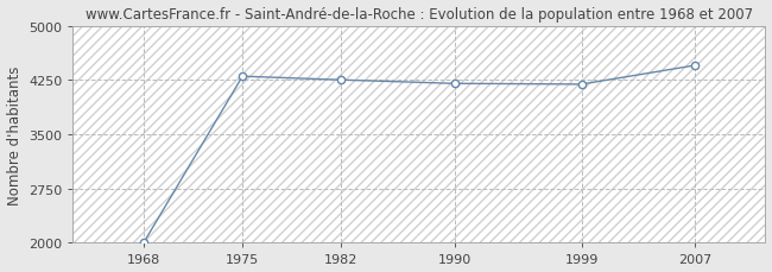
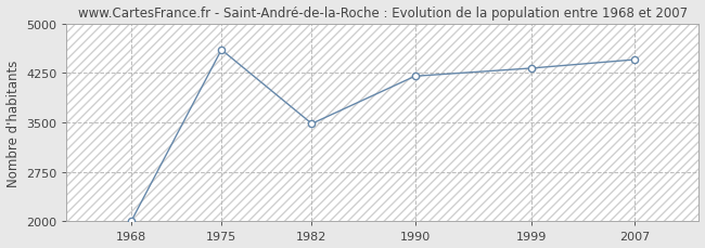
1975: 4300 -> 4600
1982: 4250 -> 3480
1999: 4190 -> 4320
